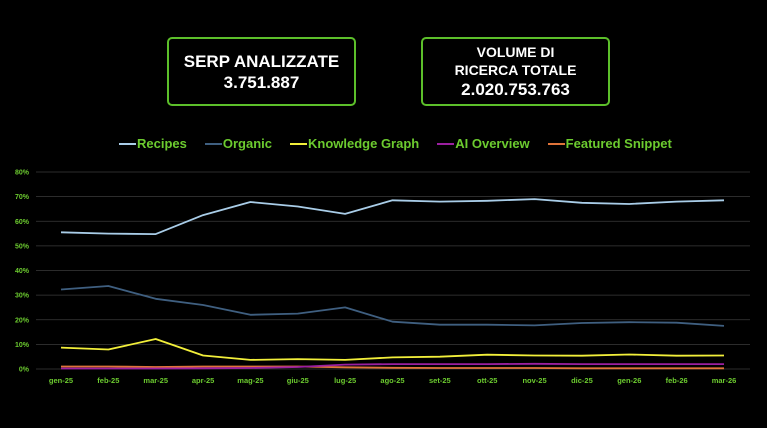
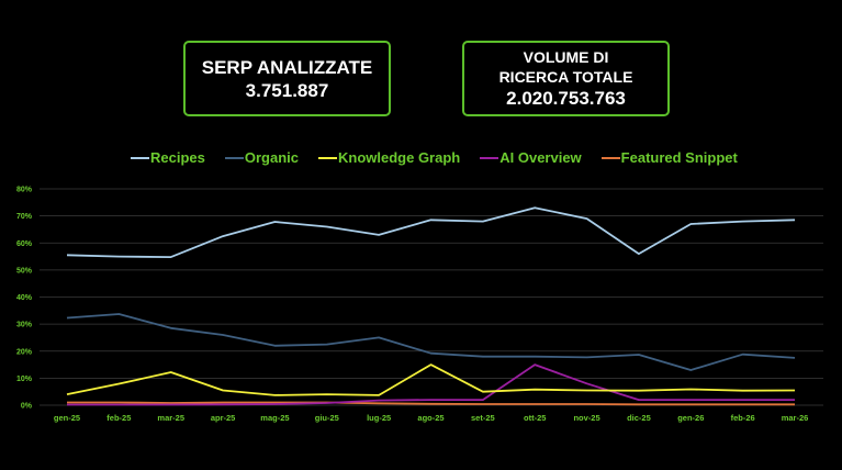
Knowledge Graph/gen-25: 9% -> 4%
Knowledge Graph/ago-25: 5% -> 15%
Recipes/ott-25: 68% -> 73%
AI Overview/ott-25: 2% -> 15%
AI Overview/nov-25: 2% -> 8%
Recipes/dic-25: 68% -> 56%
Organic/gen-26: 19% -> 13%
